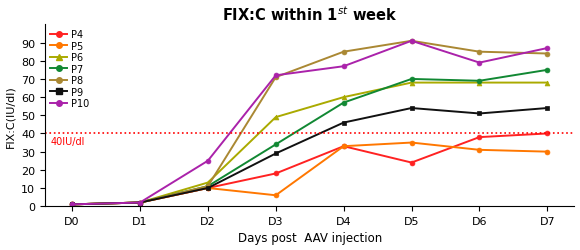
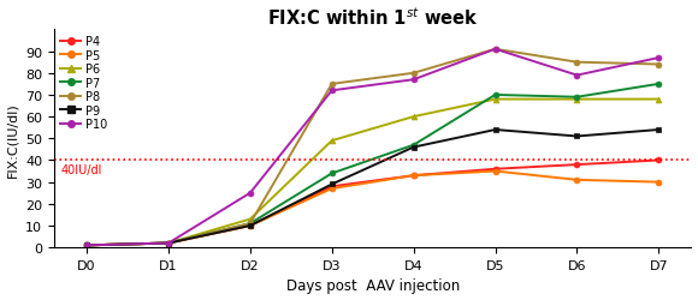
P4/D3: 18 -> 28
P5/D3: 6 -> 27
P8/D3: 71 -> 75
P7/D4: 57 -> 47
P8/D4: 85 -> 80
P4/D5: 24 -> 36
